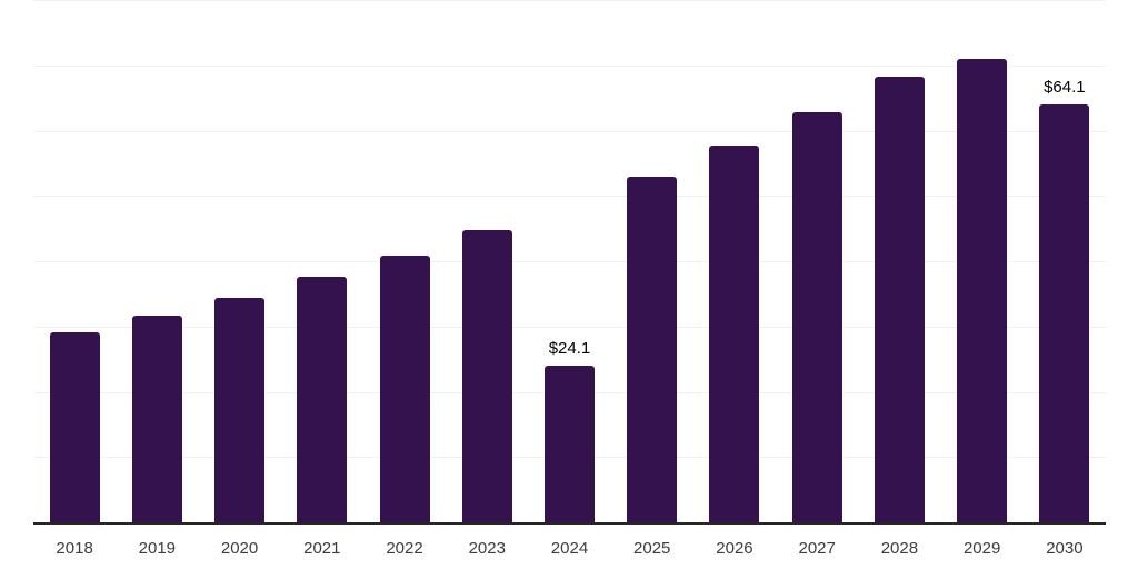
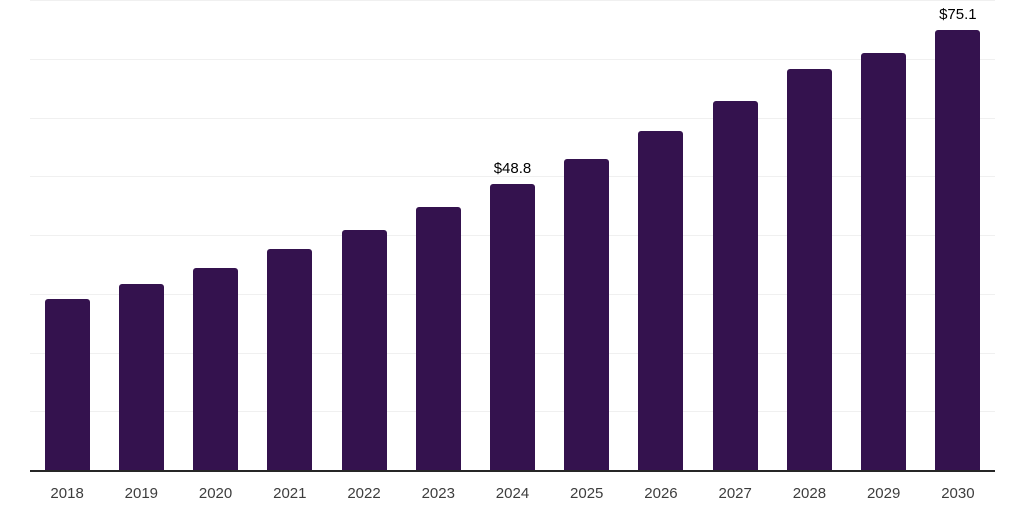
2024: $24.1 -> $48.8
2030: $64.1 -> $75.1
